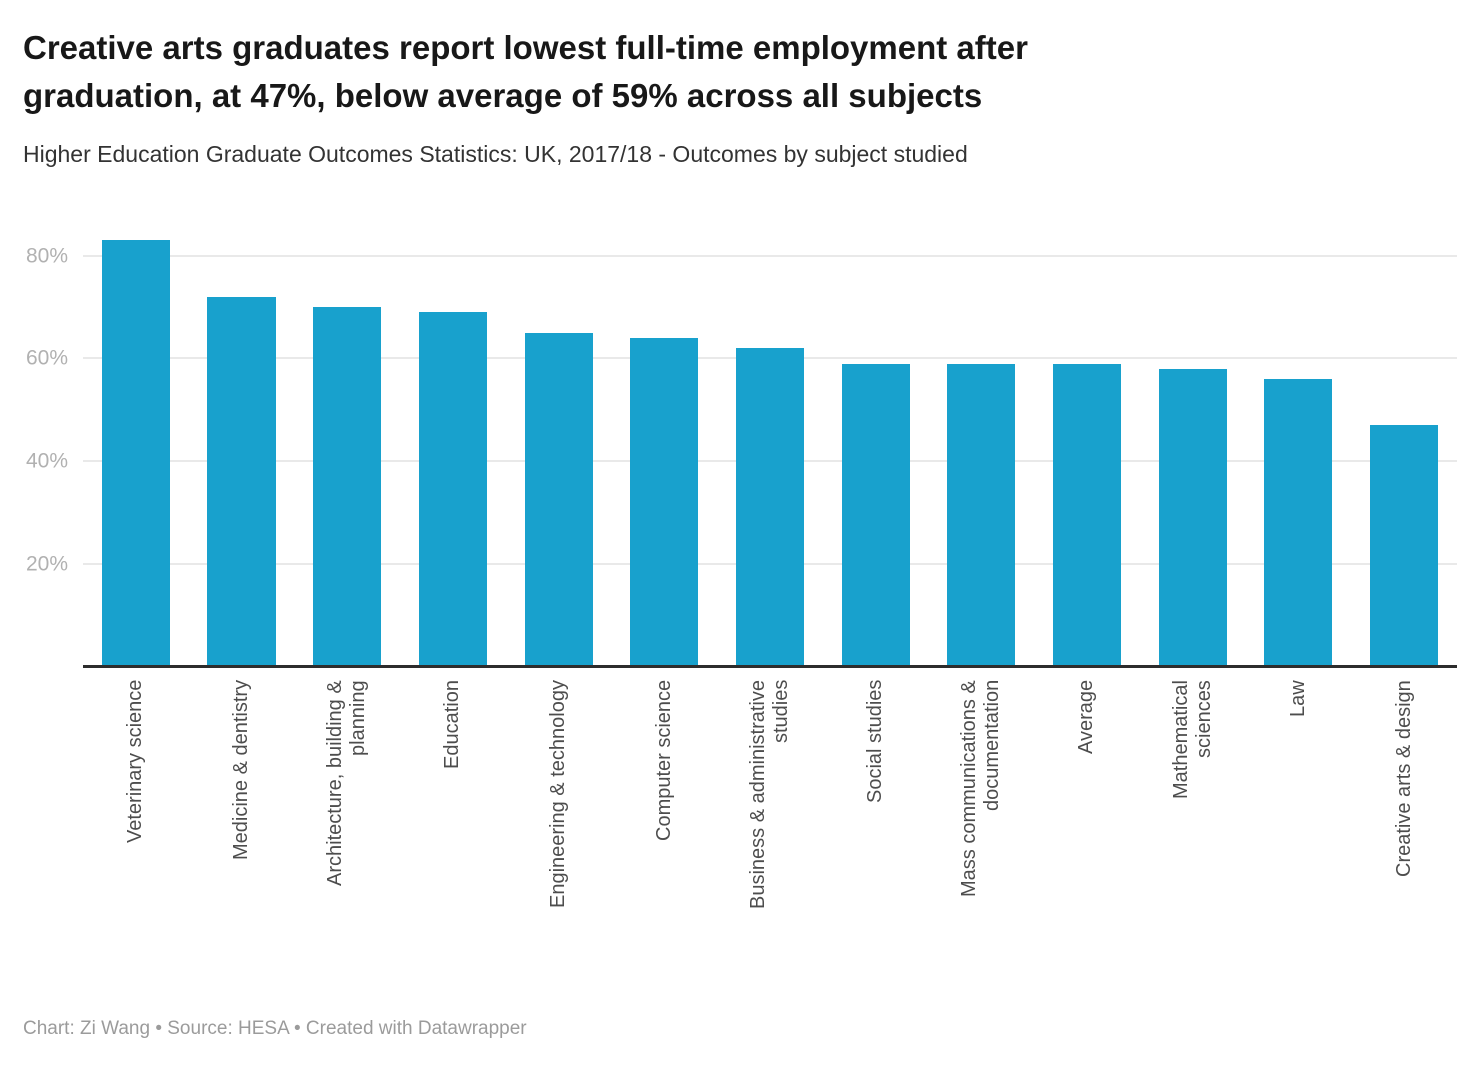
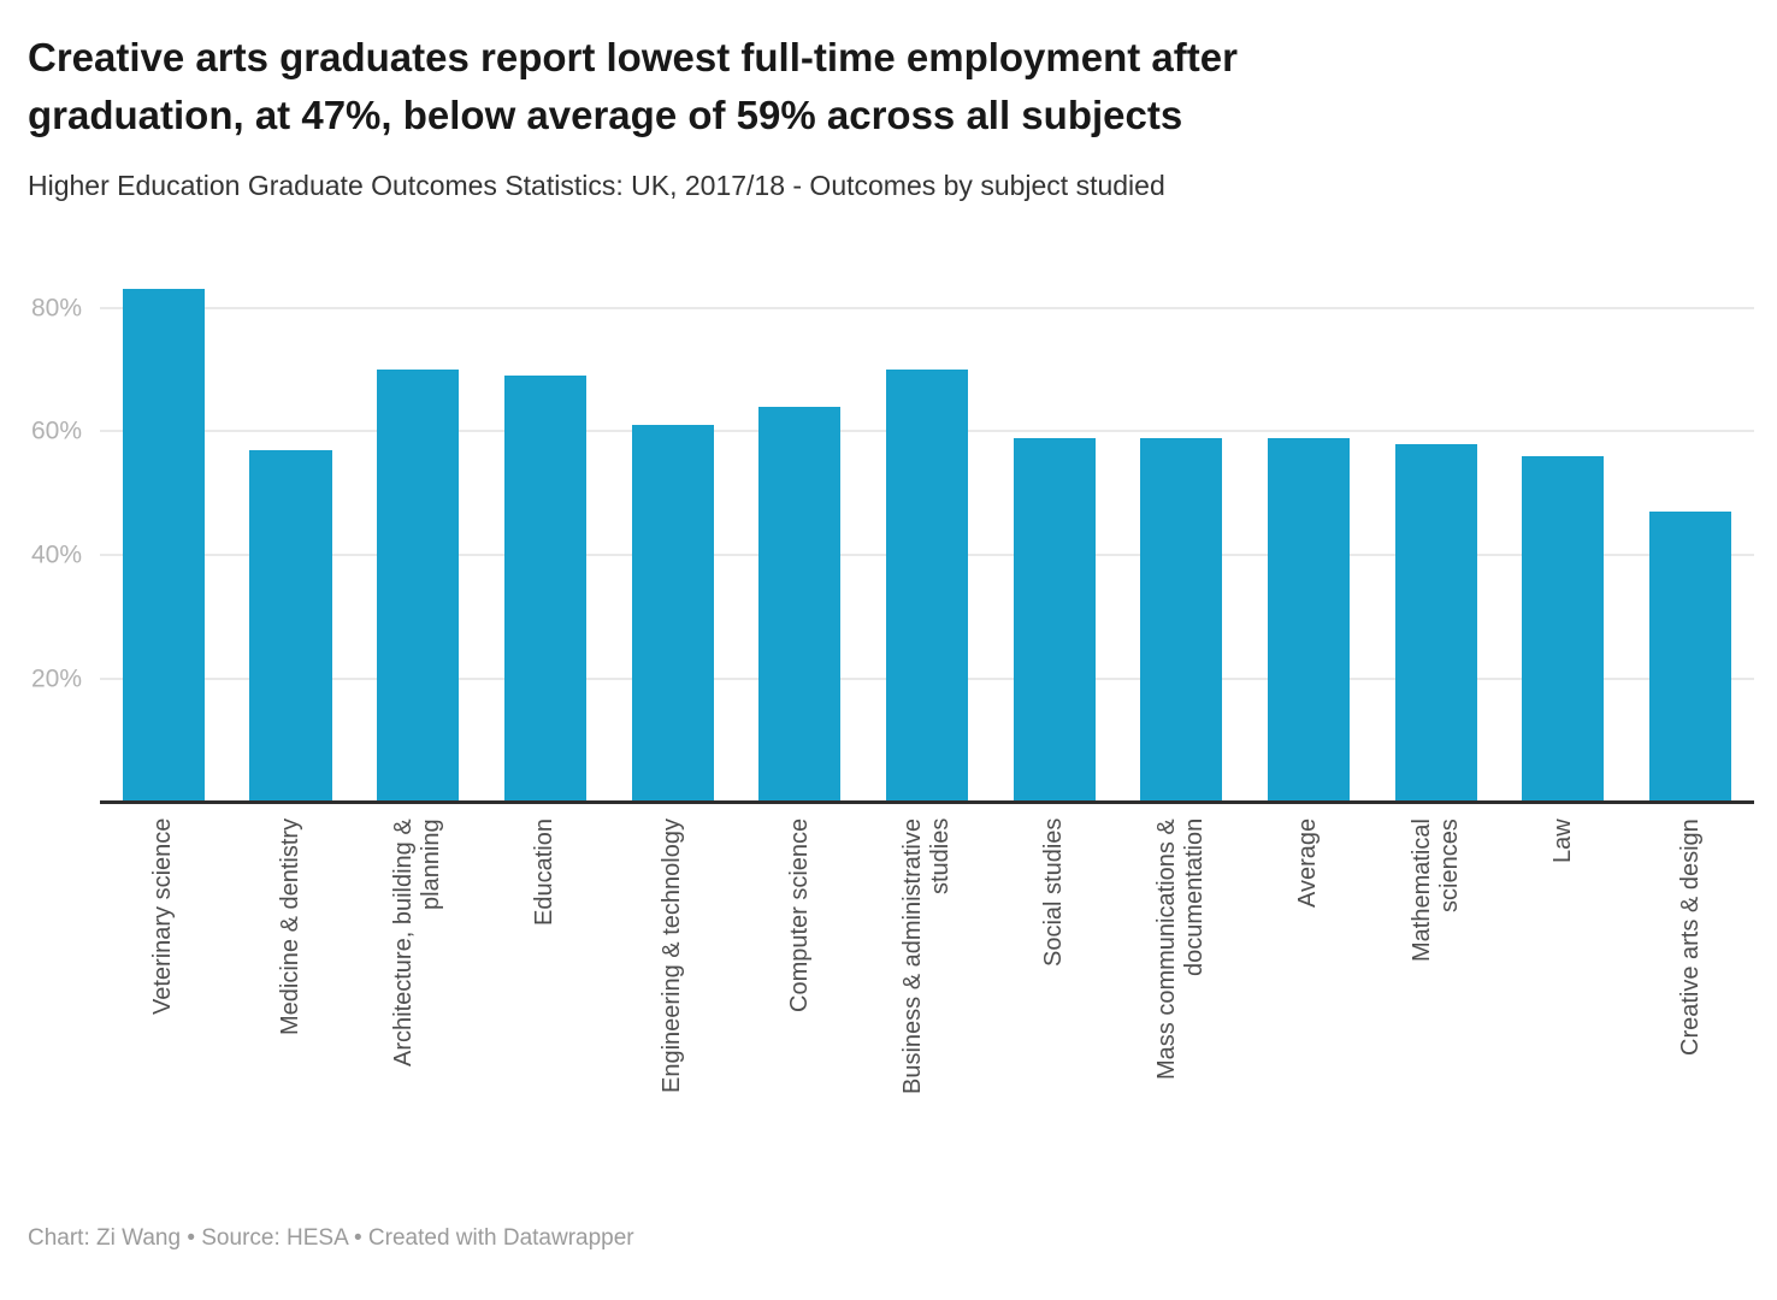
Medicine & dentistry: 72% -> 57%
Engineering & technology: 65% -> 61%
Business & administrative studies: 62% -> 70%
